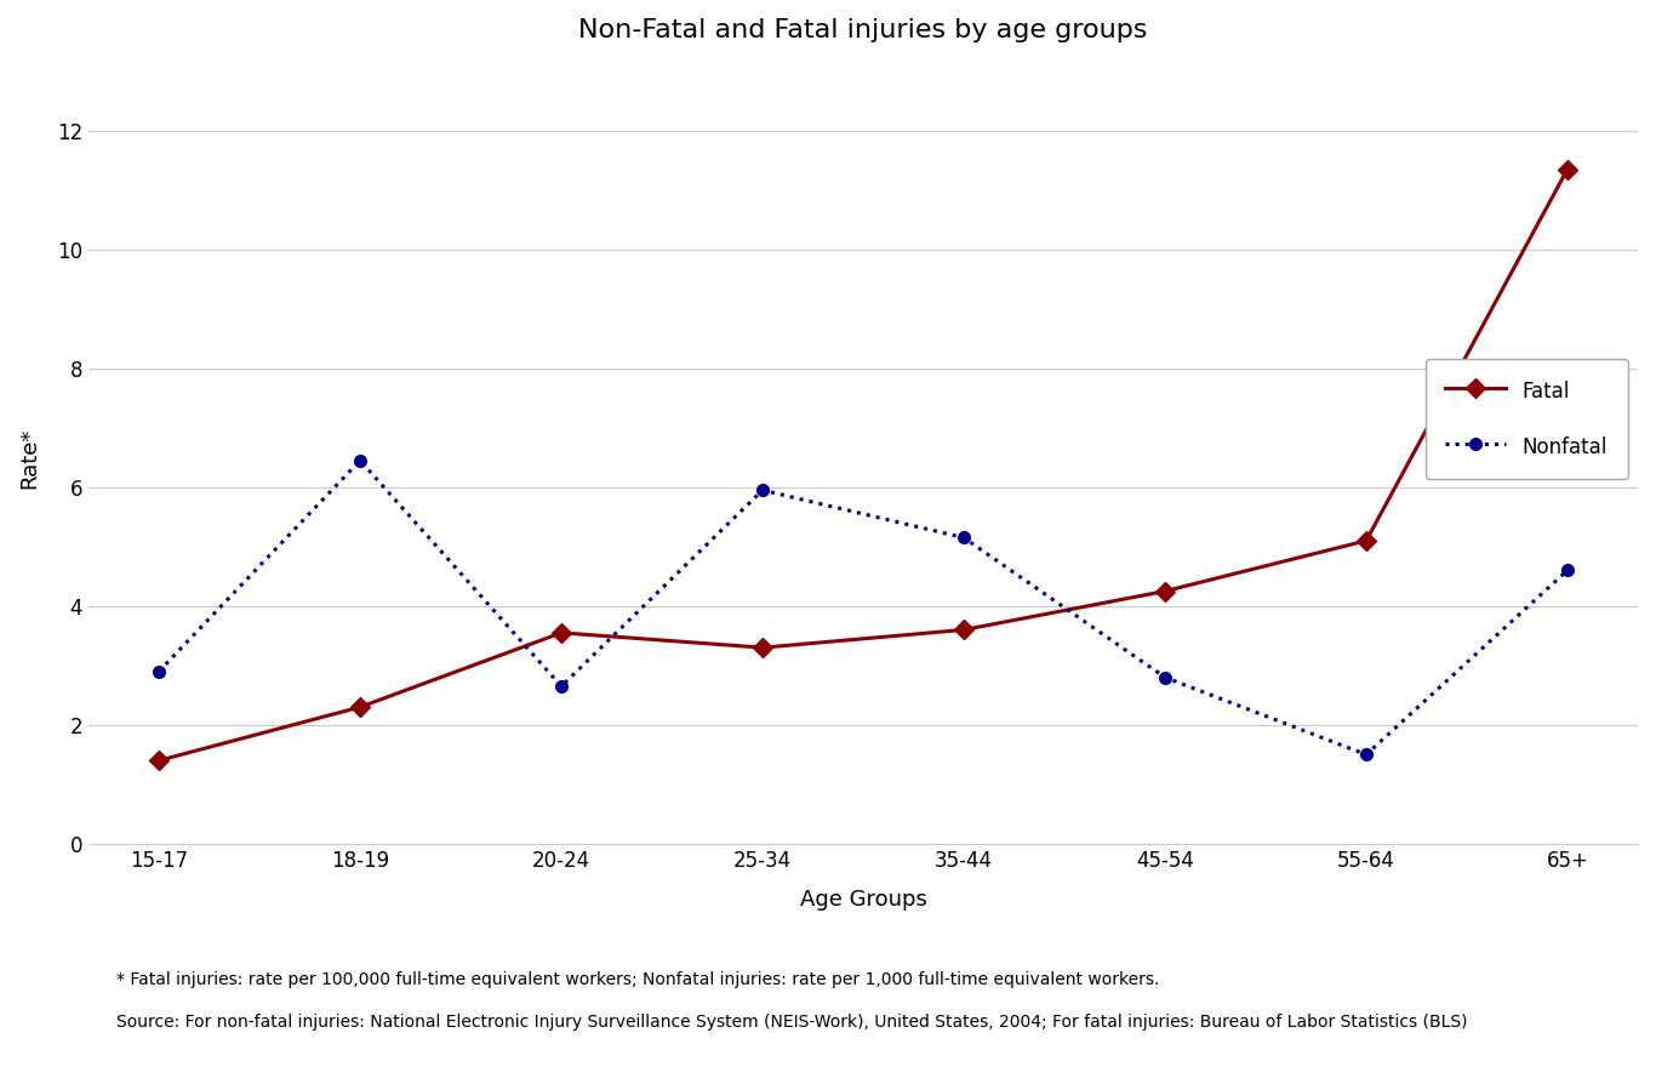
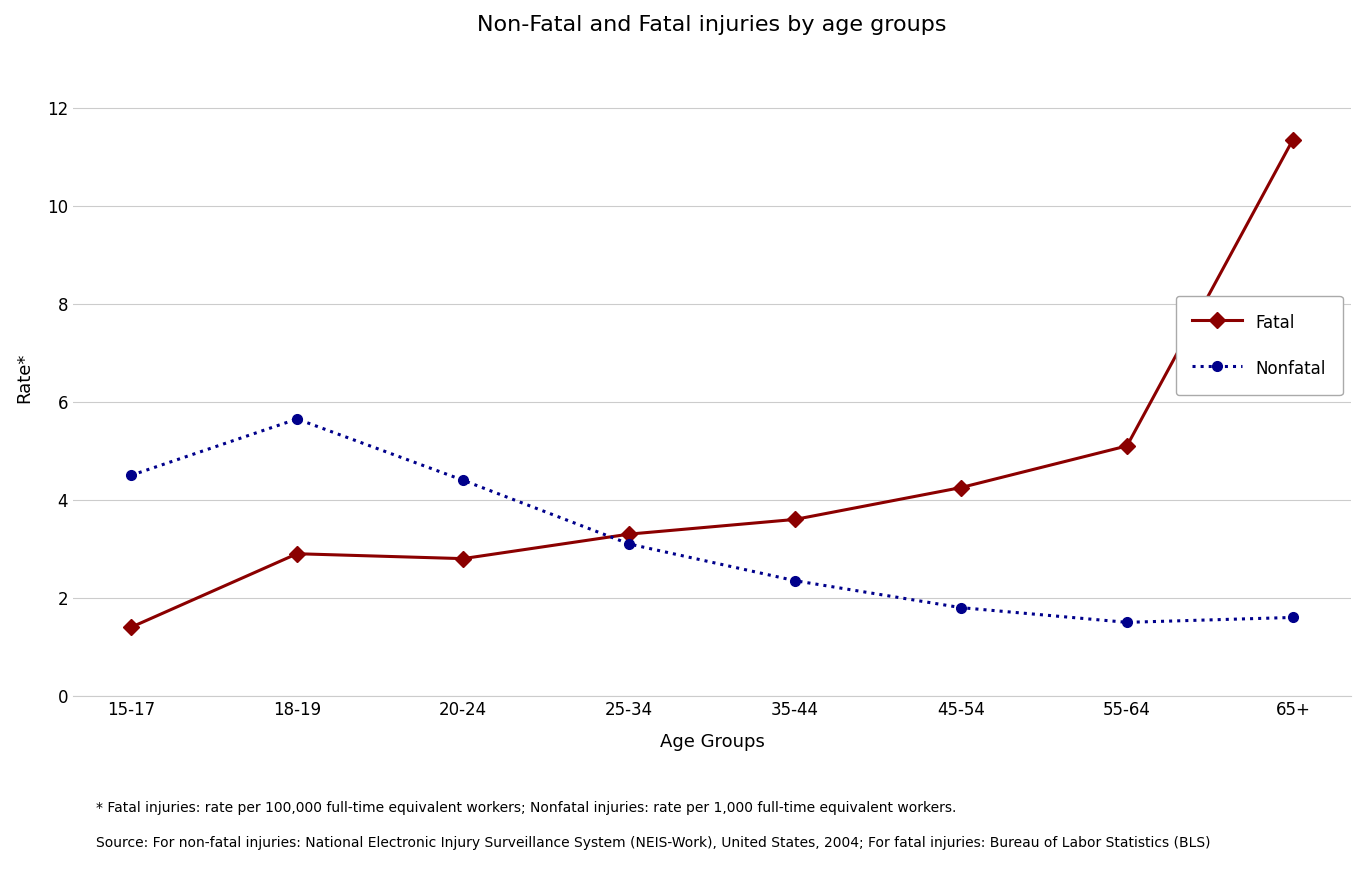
Nonfatal/15-17: 2.90 -> 4.50
Fatal/18-19: 2.30 -> 2.90
Nonfatal/18-19: 6.45 -> 5.65
Fatal/20-24: 3.55 -> 2.80
Nonfatal/20-24: 2.65 -> 4.40
Nonfatal/25-34: 5.95 -> 3.10
Nonfatal/35-44: 5.15 -> 2.35
Nonfatal/45-54: 2.80 -> 1.80
Nonfatal/65+: 4.60 -> 1.60
